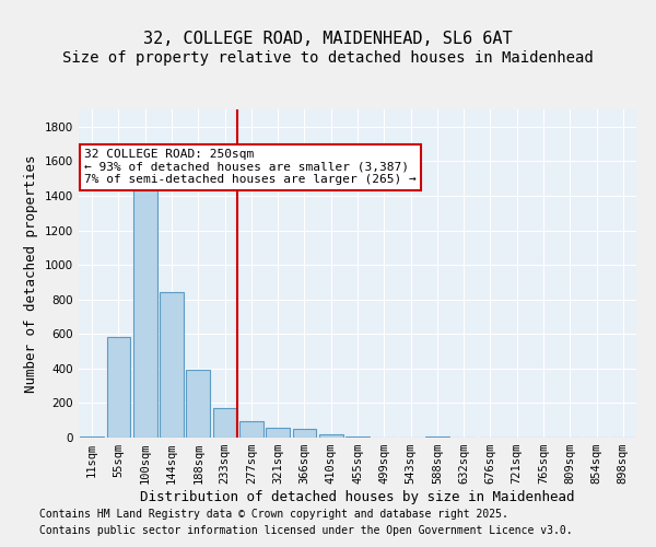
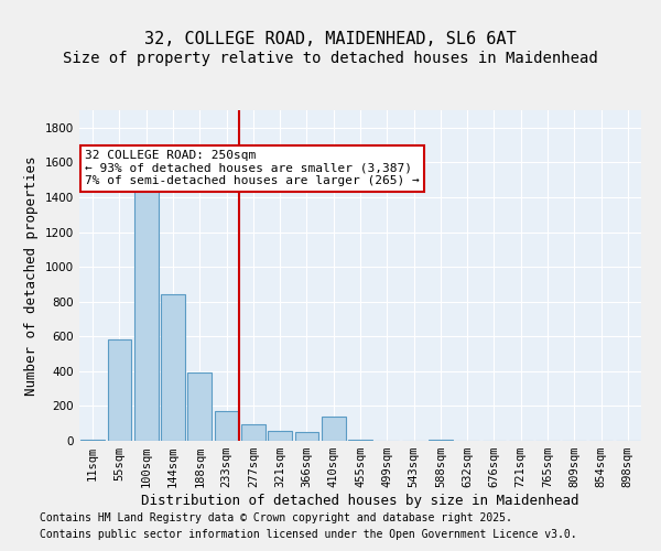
410sqm: 20 -> 140
